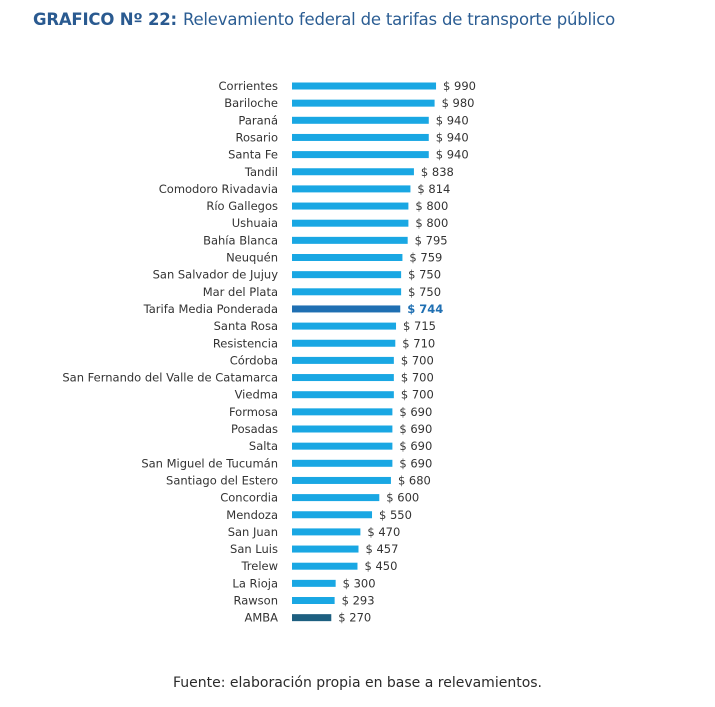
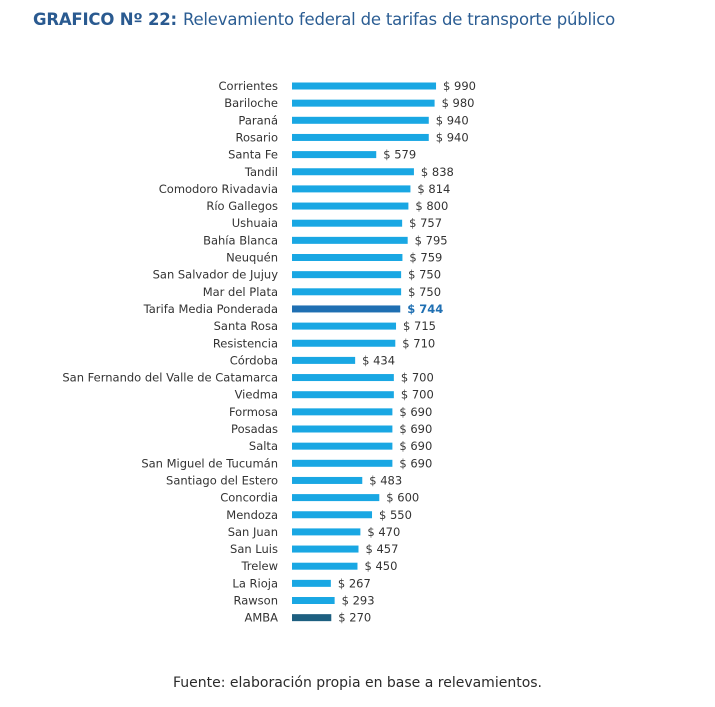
Santa Fe: 940 -> 579
Ushuaia: 800 -> 757
Córdoba: 700 -> 434
Santiago del Estero: 680 -> 483
La Rioja: 300 -> 267
